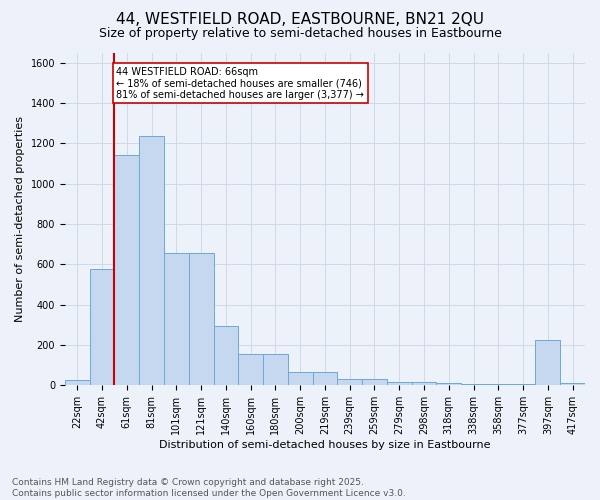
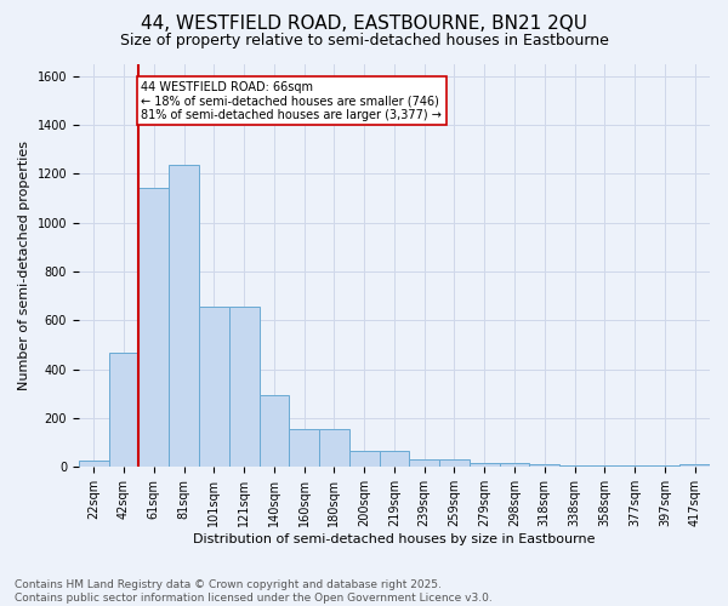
42sqm: 575 -> 470
397sqm: 225 -> 6
